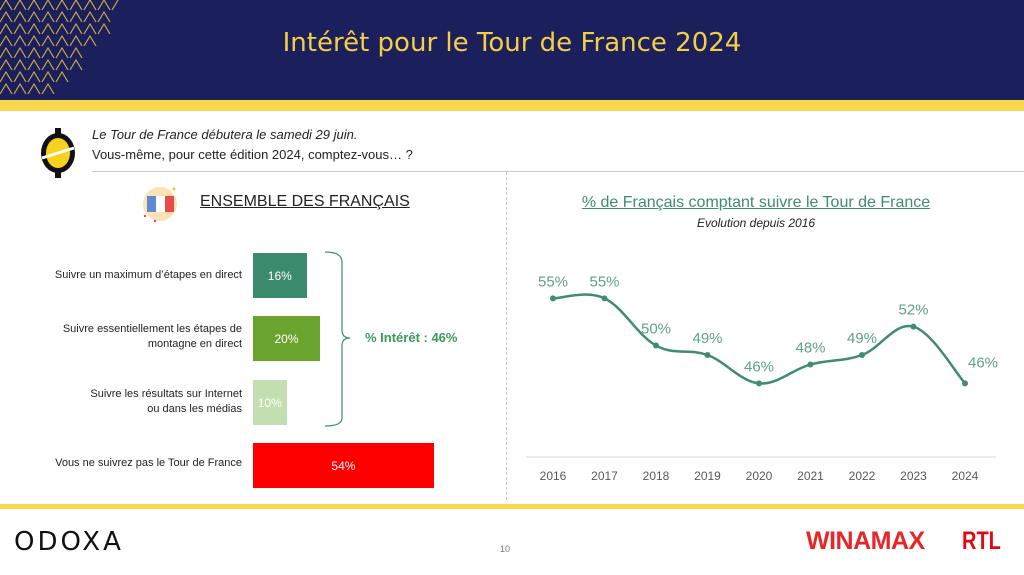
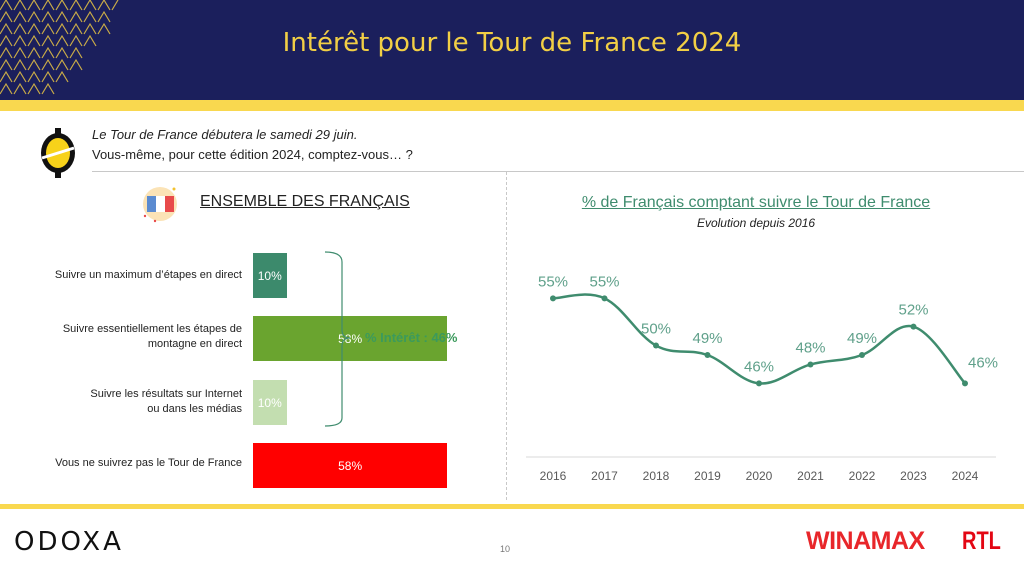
ENSEMBLE DES FRANÇAIS/Suivre un maximum d’étapes en direct: 16% -> 10%
ENSEMBLE DES FRANÇAIS/Suivre essentiellement les étapes de montagne en direct: 20% -> 58%
ENSEMBLE DES FRANÇAIS/Vous ne suivrez pas le Tour de France: 54% -> 58%
